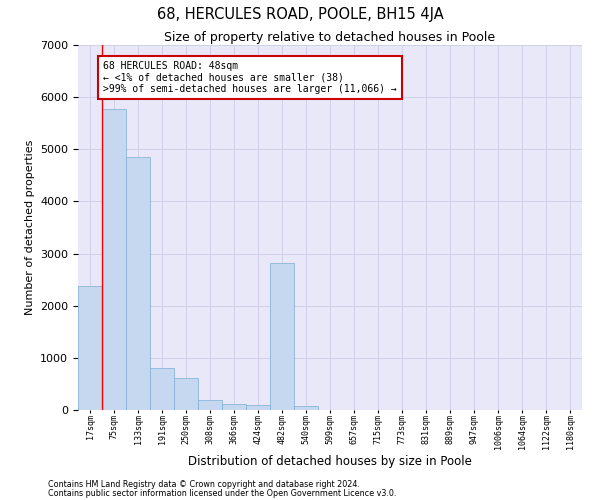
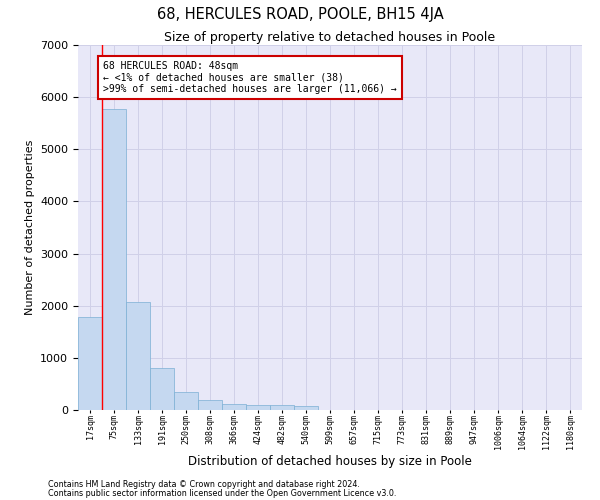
17sqm: 2380 -> 1780
133sqm: 4860 -> 2080
250sqm: 620 -> 340
482sqm: 2820 -> 100
